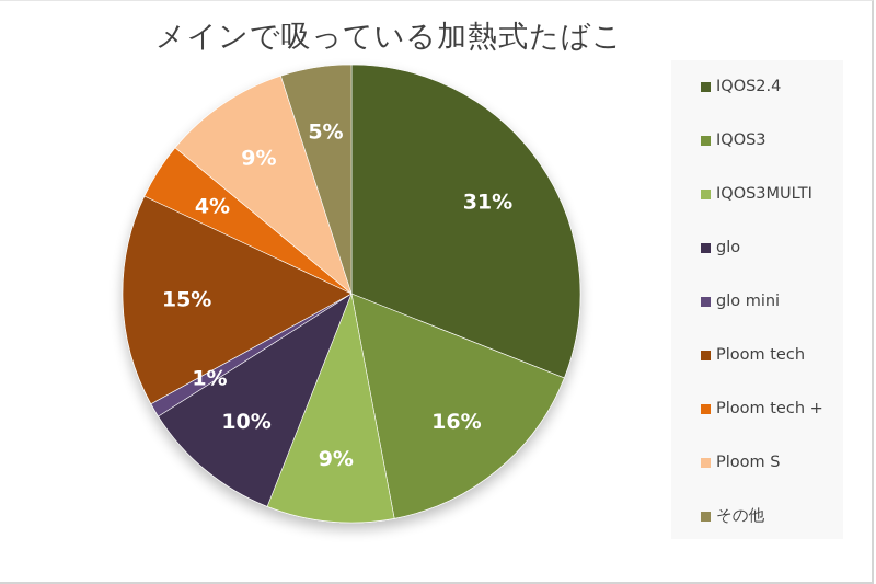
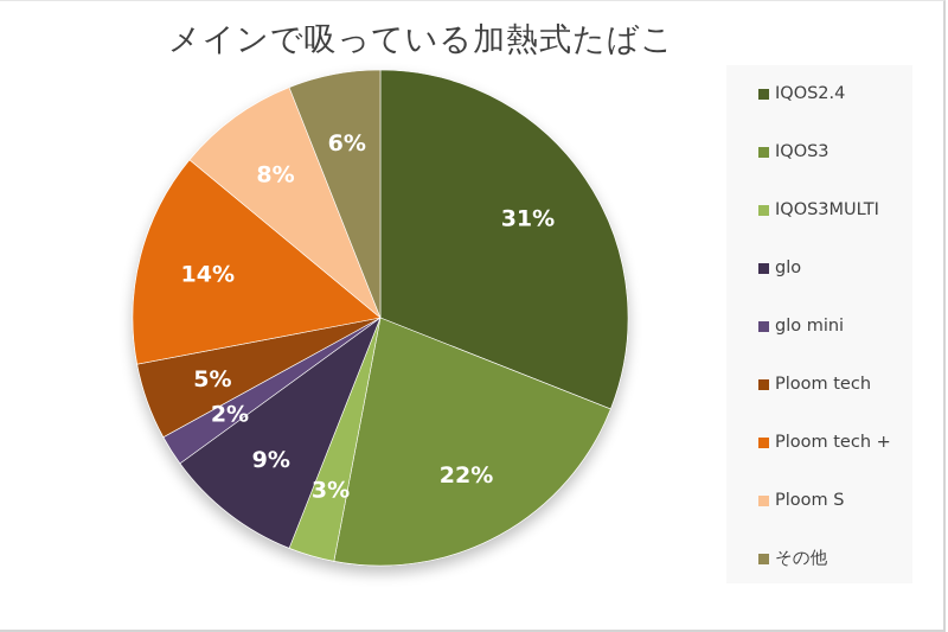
IQOS3: 16% -> 22%
IQOS3MULTI: 9% -> 3%
glo: 10% -> 9%
glo mini: 1% -> 2%
Ploom tech: 15% -> 5%
Ploom tech +: 4% -> 14%
Ploom S: 9% -> 8%
その他: 5% -> 6%
